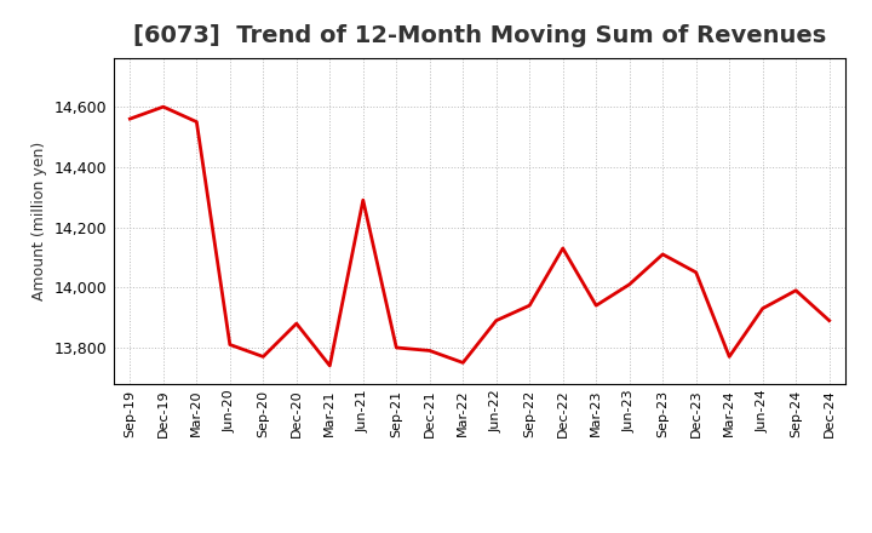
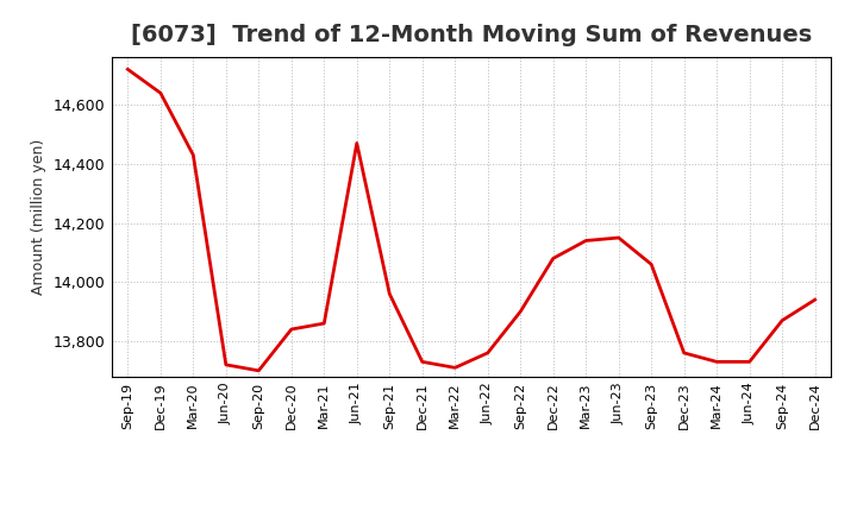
Sep-19: 14,560 -> 14,720
Dec-19: 14,600 -> 14,640
Mar-20: 14,550 -> 14,430
Jun-20: 13,810 -> 13,720
Sep-20: 13,770 -> 13,700
Dec-20: 13,880 -> 13,840
Mar-21: 13,740 -> 13,860
Jun-21: 14,290 -> 14,470
Sep-21: 13,800 -> 13,960
Dec-21: 13,790 -> 13,730
Mar-22: 13,750 -> 13,710
Jun-22: 13,890 -> 13,760
Sep-22: 13,940 -> 13,900
Dec-22: 14,130 -> 14,080
Mar-23: 13,940 -> 14,140
Jun-23: 14,010 -> 14,150
Sep-23: 14,110 -> 14,060
Dec-23: 14,050 -> 13,760
Mar-24: 13,770 -> 13,730
Jun-24: 13,930 -> 13,730
Sep-24: 13,990 -> 13,870
Dec-24: 13,890 -> 13,940
